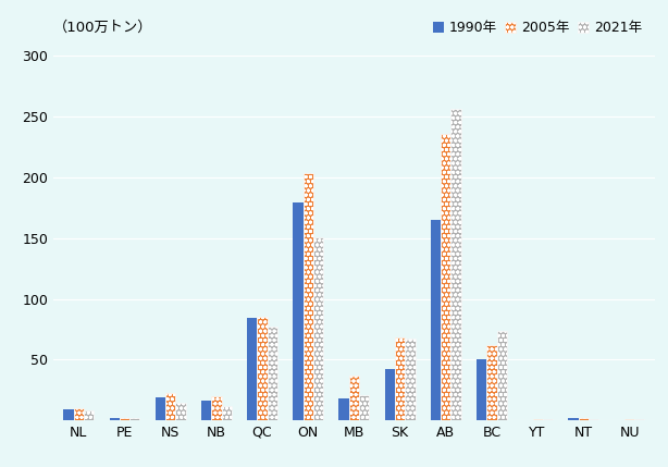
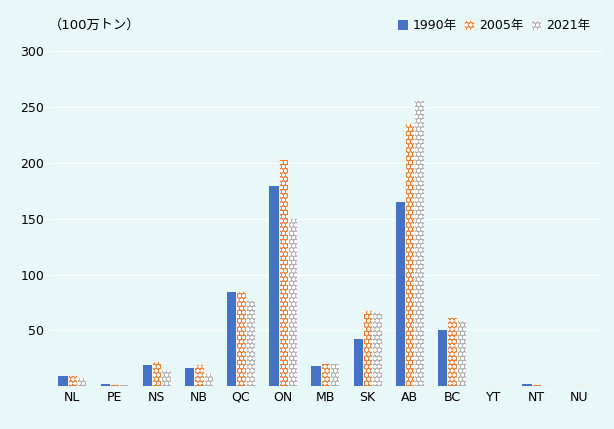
2005年/MB: 37 -> 20
2021年/BC: 74 -> 59
